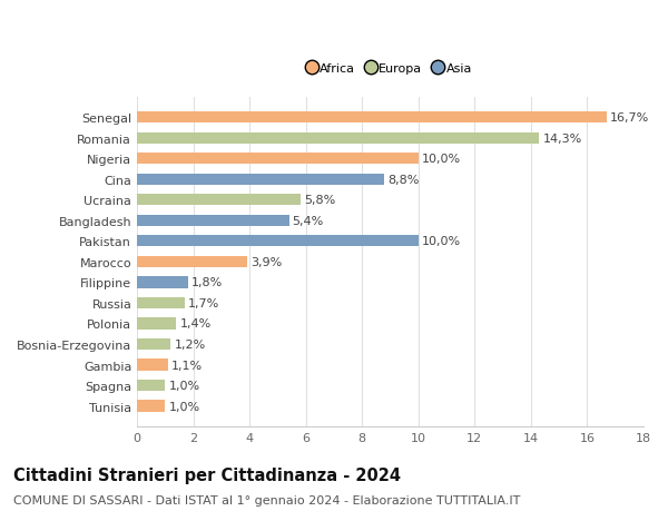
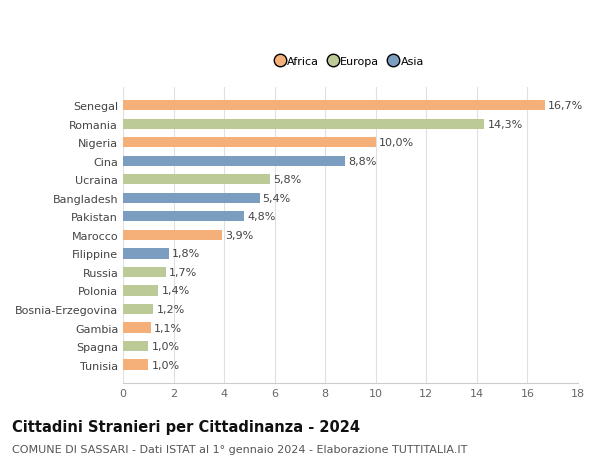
Pakistan: 10,0% -> 4,8%
